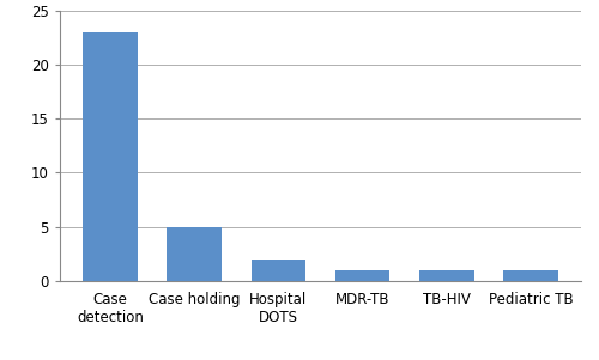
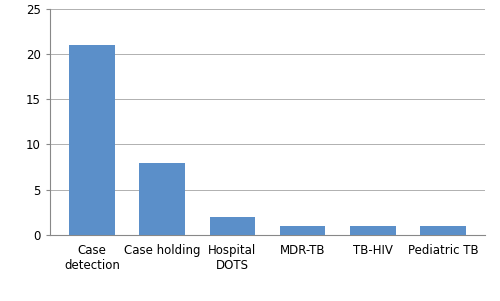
Case detection: 23 -> 21
Case holding: 5 -> 8
